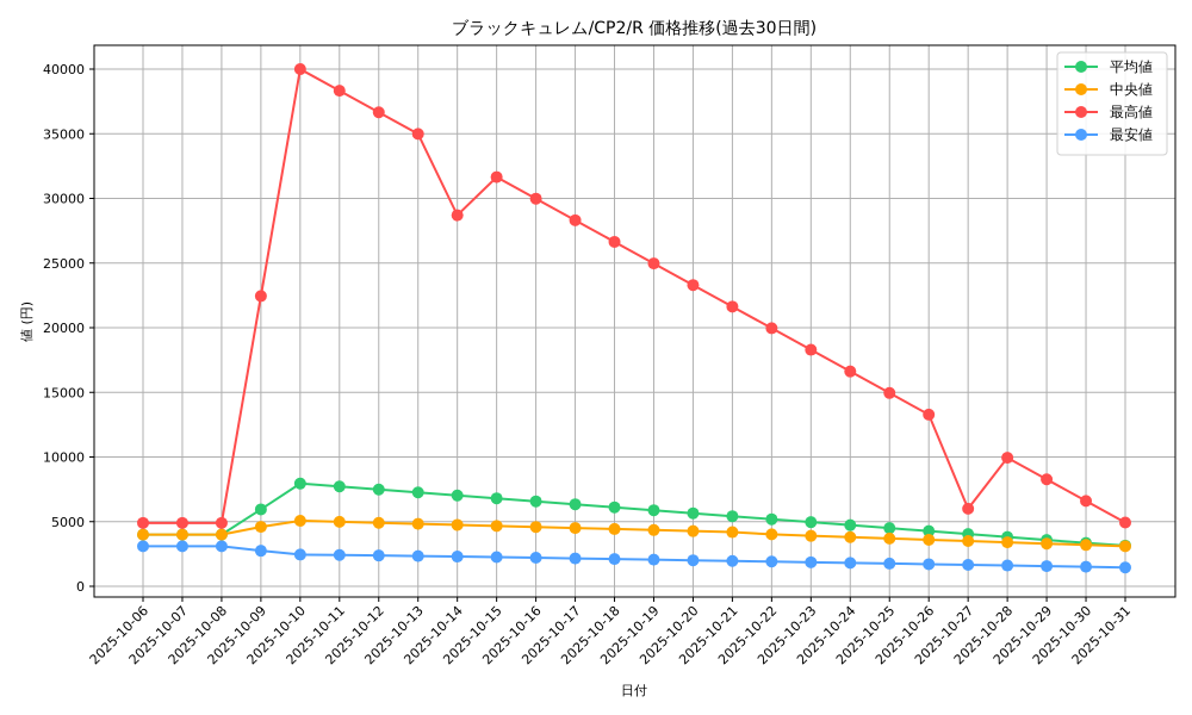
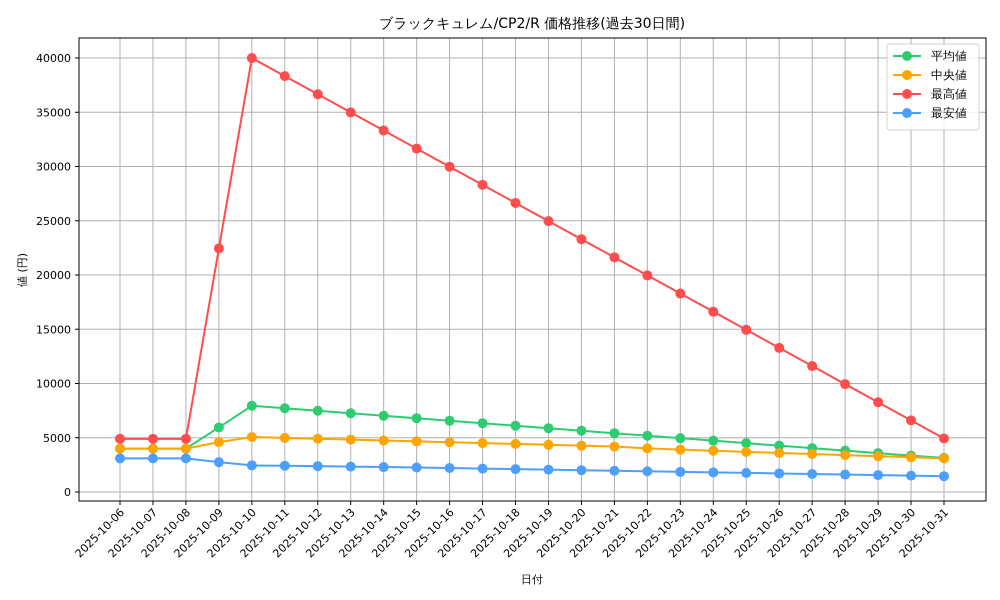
最高値/2025-10-14: 28700 -> 33300
最高値/2025-10-27: 6000 -> 11600
